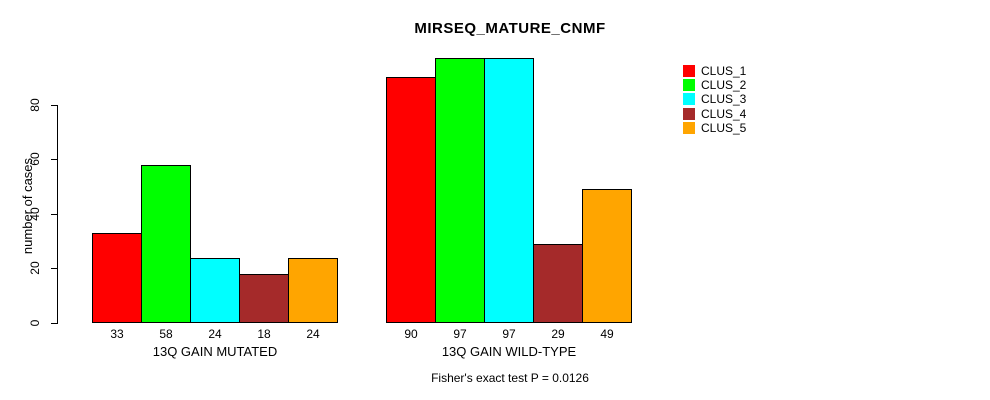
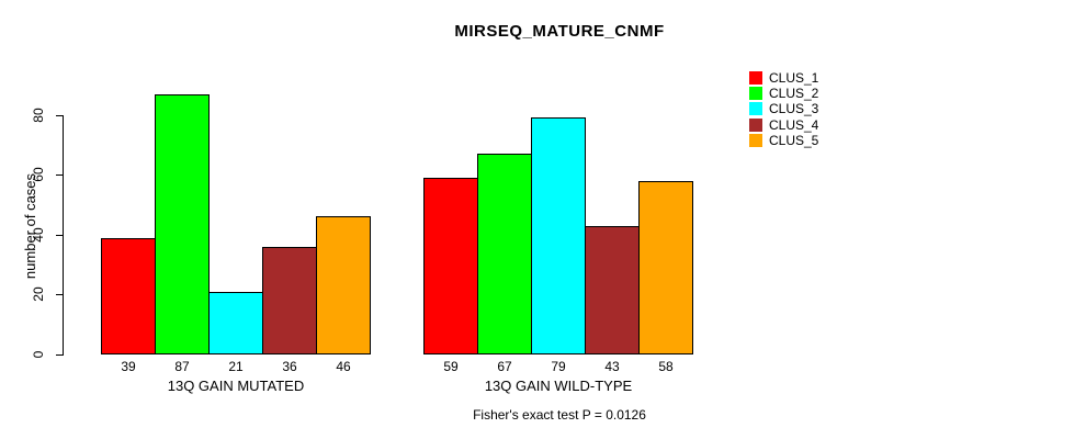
CLUS_1/13Q GAIN MUTATED: 33 -> 39
CLUS_2/13Q GAIN MUTATED: 58 -> 87
CLUS_3/13Q GAIN MUTATED: 24 -> 21
CLUS_4/13Q GAIN MUTATED: 18 -> 36
CLUS_5/13Q GAIN MUTATED: 24 -> 46
CLUS_1/13Q GAIN WILD-TYPE: 90 -> 59
CLUS_2/13Q GAIN WILD-TYPE: 97 -> 67
CLUS_3/13Q GAIN WILD-TYPE: 97 -> 79
CLUS_4/13Q GAIN WILD-TYPE: 29 -> 43
CLUS_5/13Q GAIN WILD-TYPE: 49 -> 58
